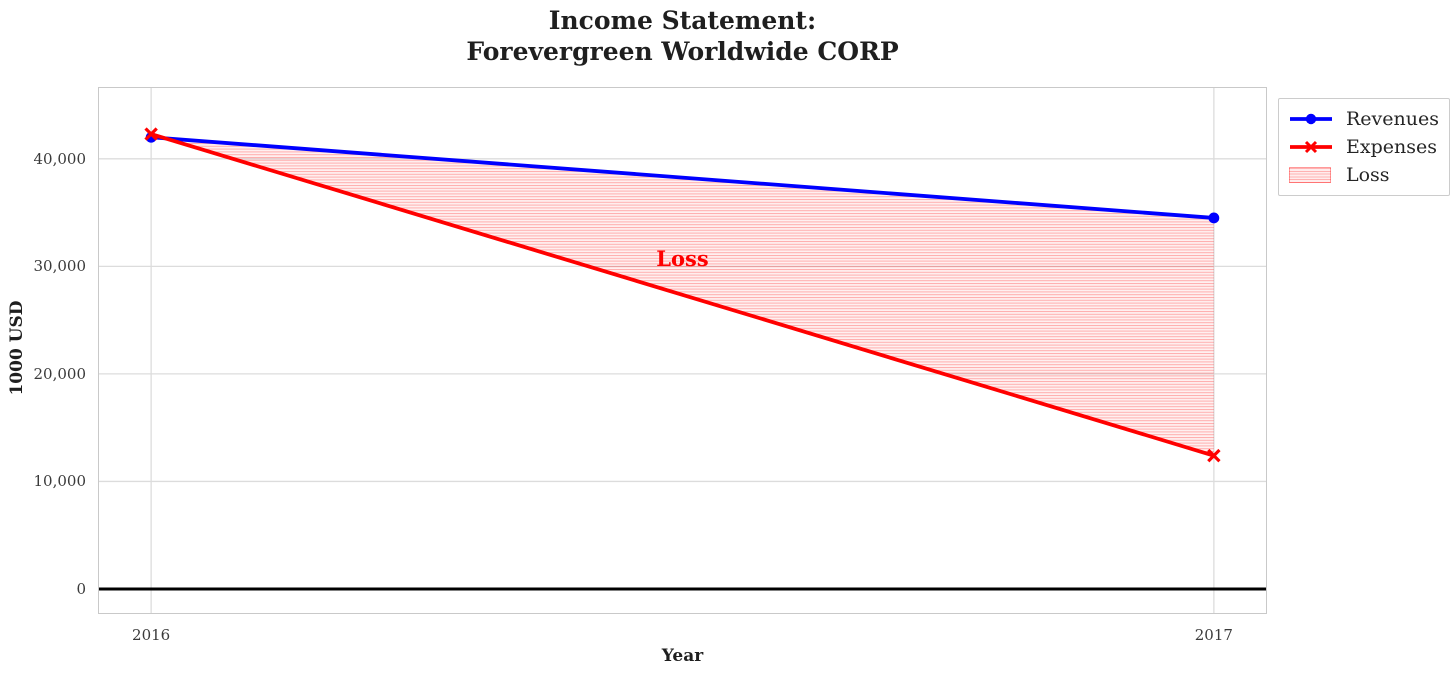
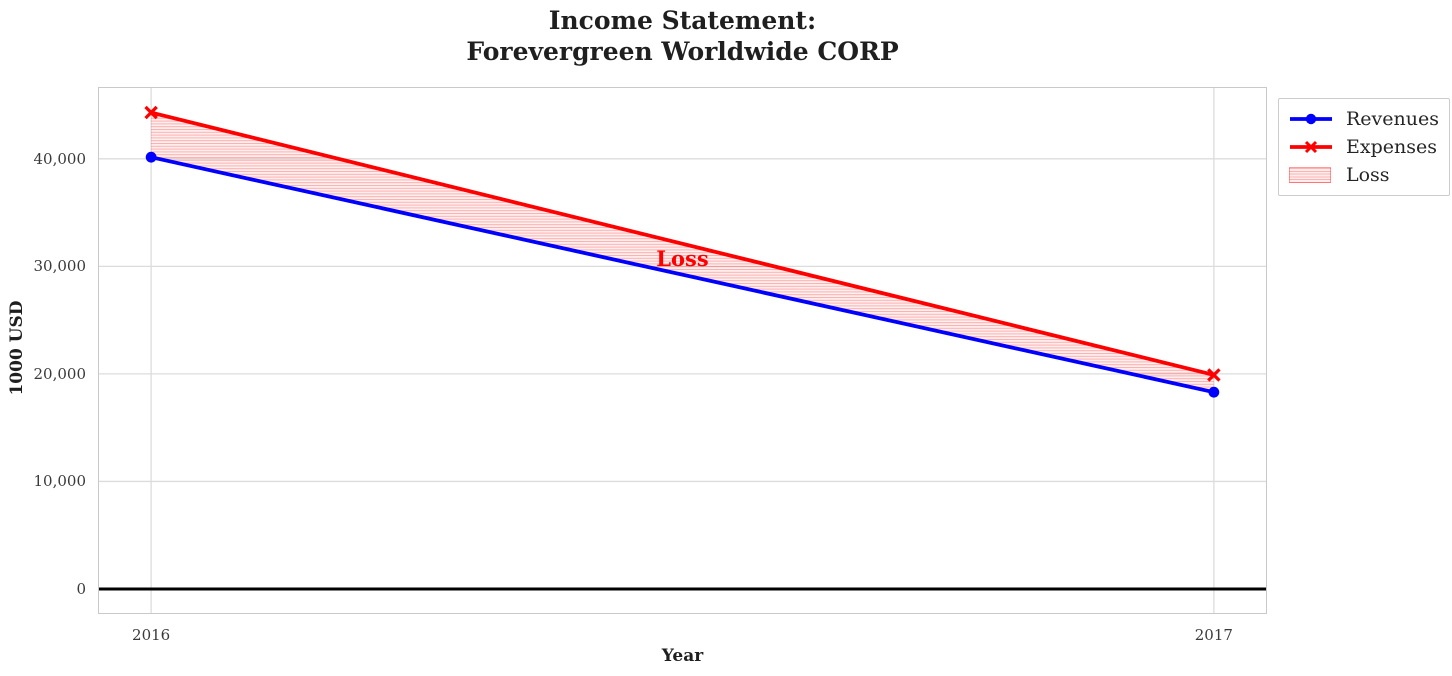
Revenues/2016: 42000 -> 40200
Expenses/2016: 42300 -> 44300
Revenues/2017: 34500 -> 18300
Expenses/2017: 12400 -> 19900
